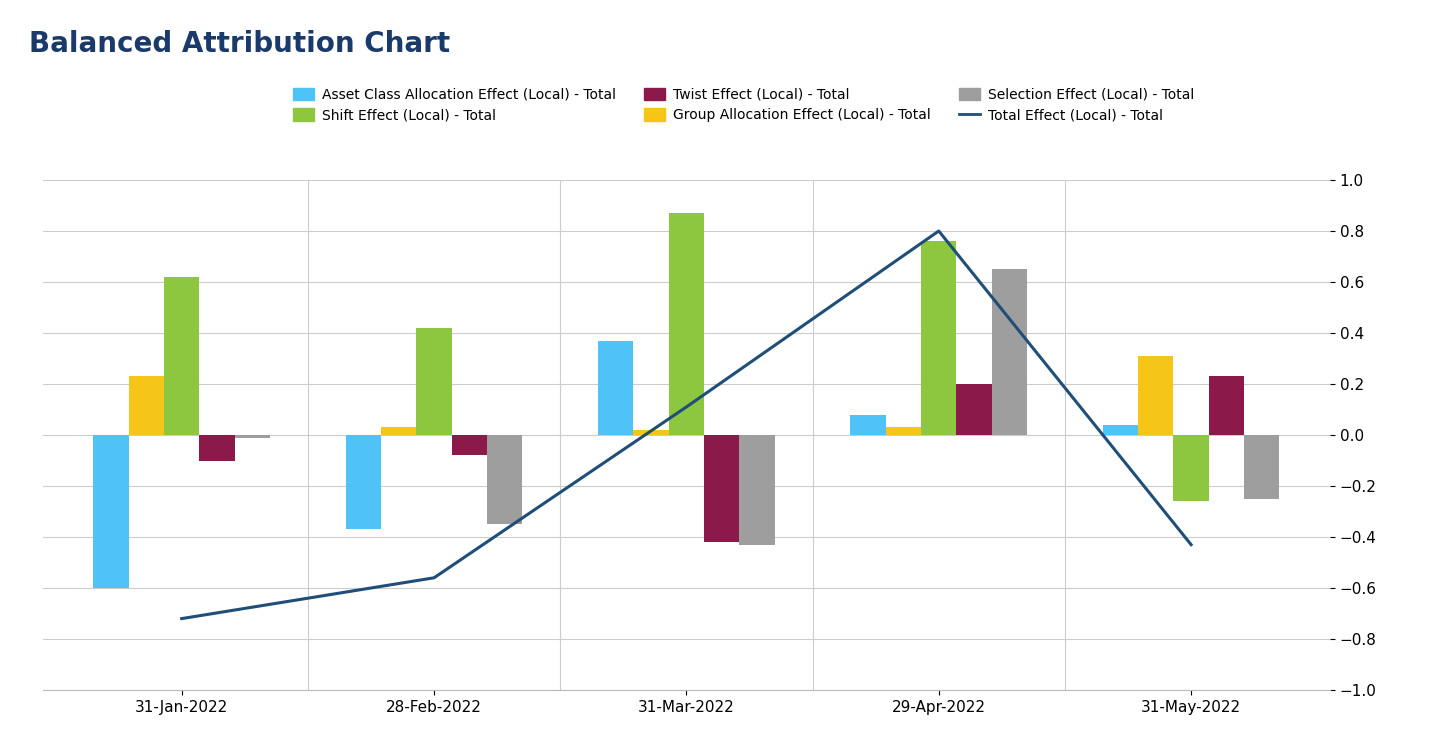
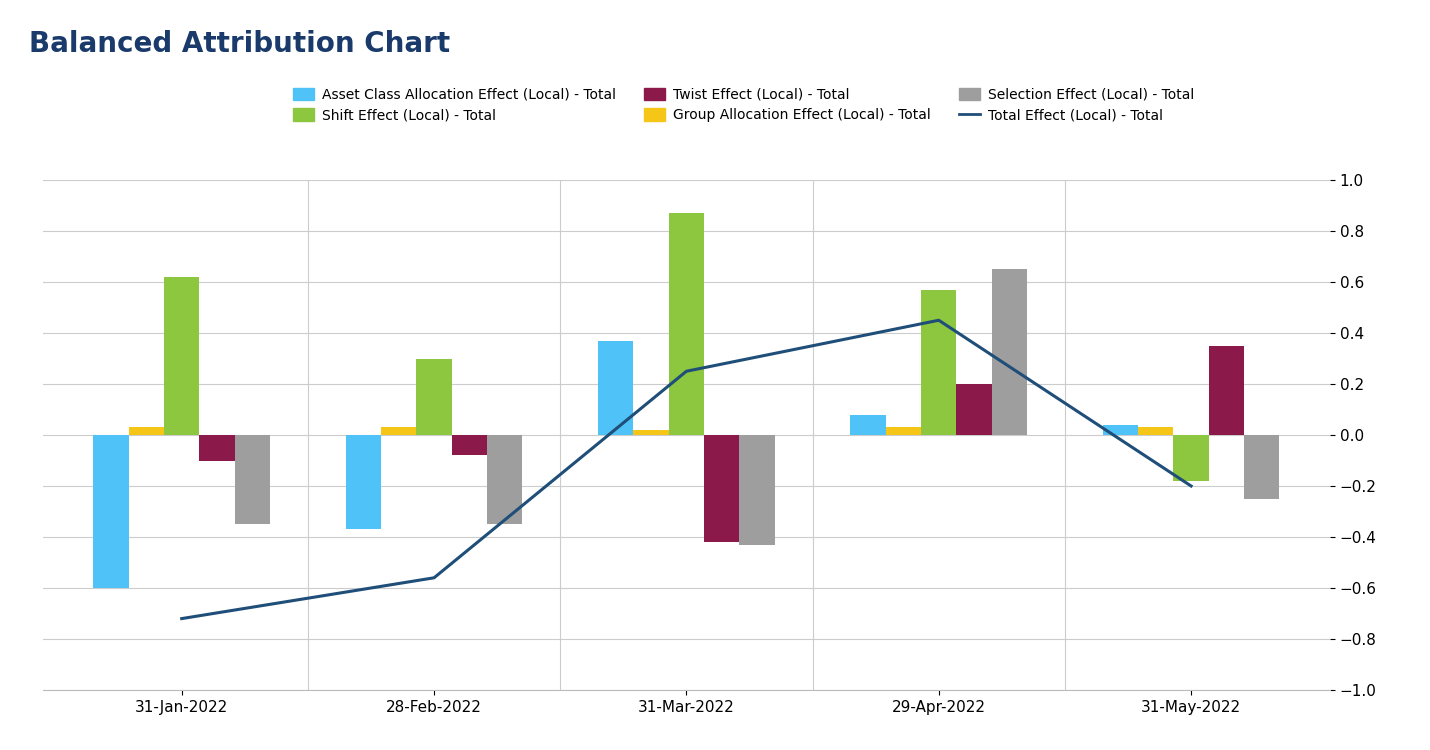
Group Allocation Effect (Local) - Total/31-Jan-2022: 0.23 -> 0.03
Selection Effect (Local) - Total/31-Jan-2022: -0.01 -> -0.35
Shift Effect (Local) - Total/28-Feb-2022: 0.42 -> 0.30
Total Effect (Local) - Total/31-Mar-2022: 0.11 -> 0.25
Shift Effect (Local) - Total/29-Apr-2022: 0.76 -> 0.57
Total Effect (Local) - Total/29-Apr-2022: 0.80 -> 0.45
Group Allocation Effect (Local) - Total/31-May-2022: 0.31 -> 0.03
Shift Effect (Local) - Total/31-May-2022: -0.26 -> -0.18
Total Effect (Local) - Total/31-May-2022: -0.43 -> -0.20
Twist Effect (Local) - Total/31-May-2022: 0.23 -> 0.35
